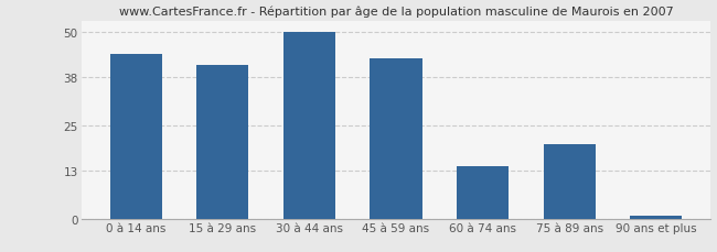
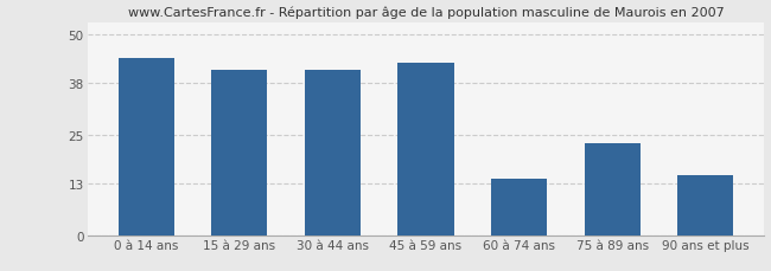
30 à 44 ans: 50 -> 41
75 à 89 ans: 20 -> 23
90 ans et plus: 1 -> 15
